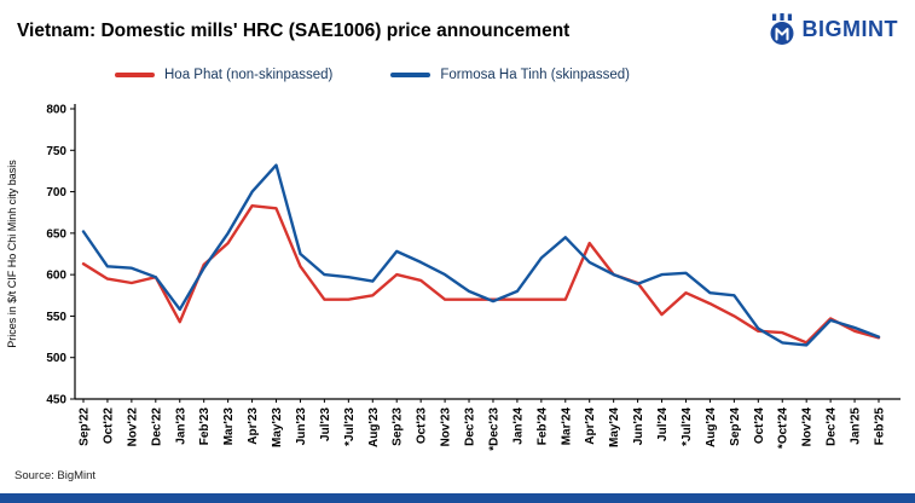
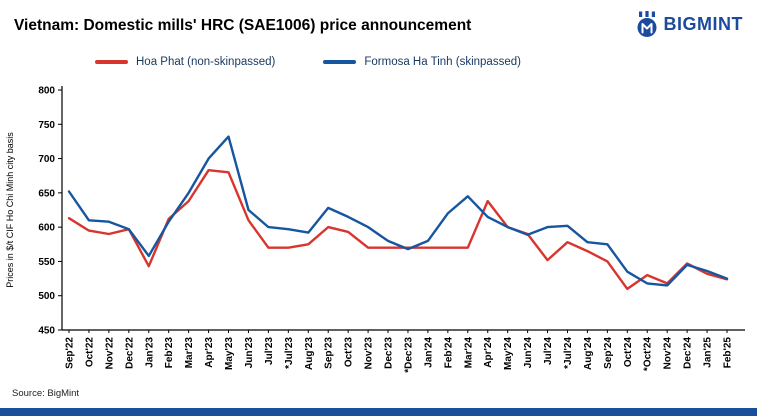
Hoa Phat (non-skinpassed)/Oct'24: 530 -> 510
